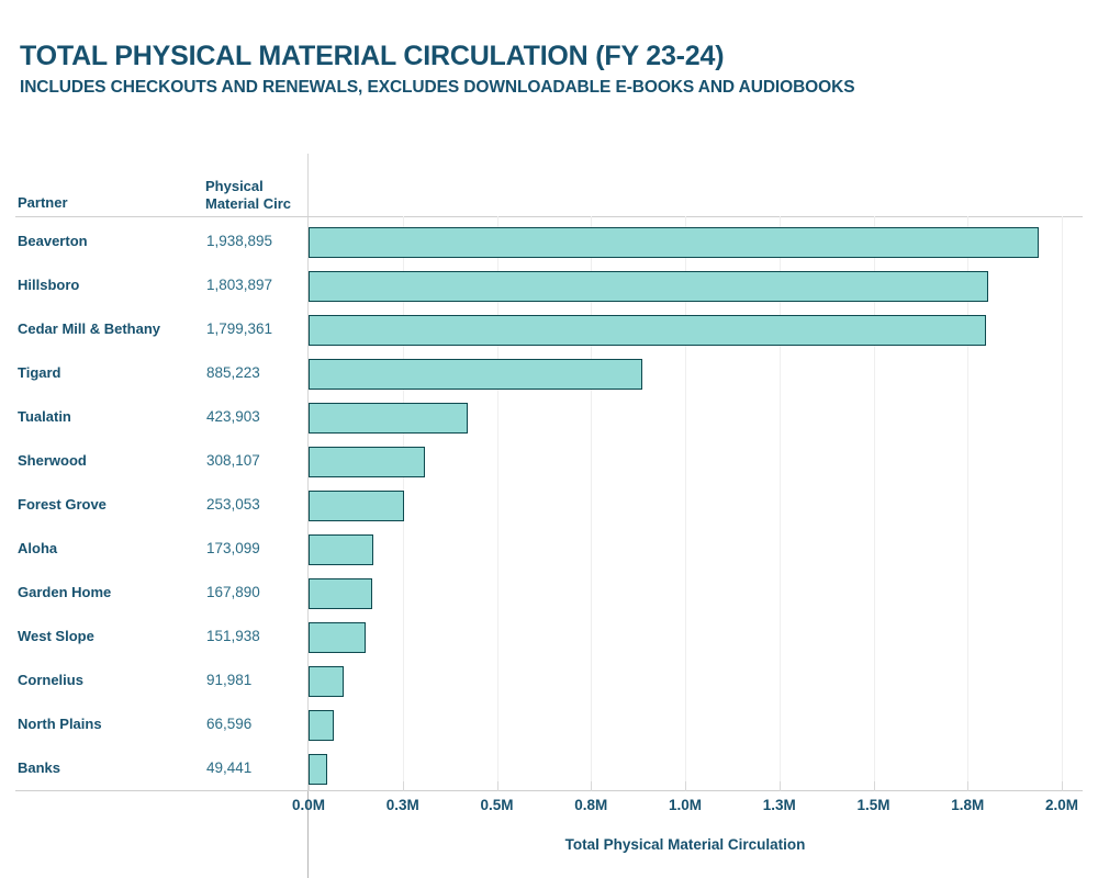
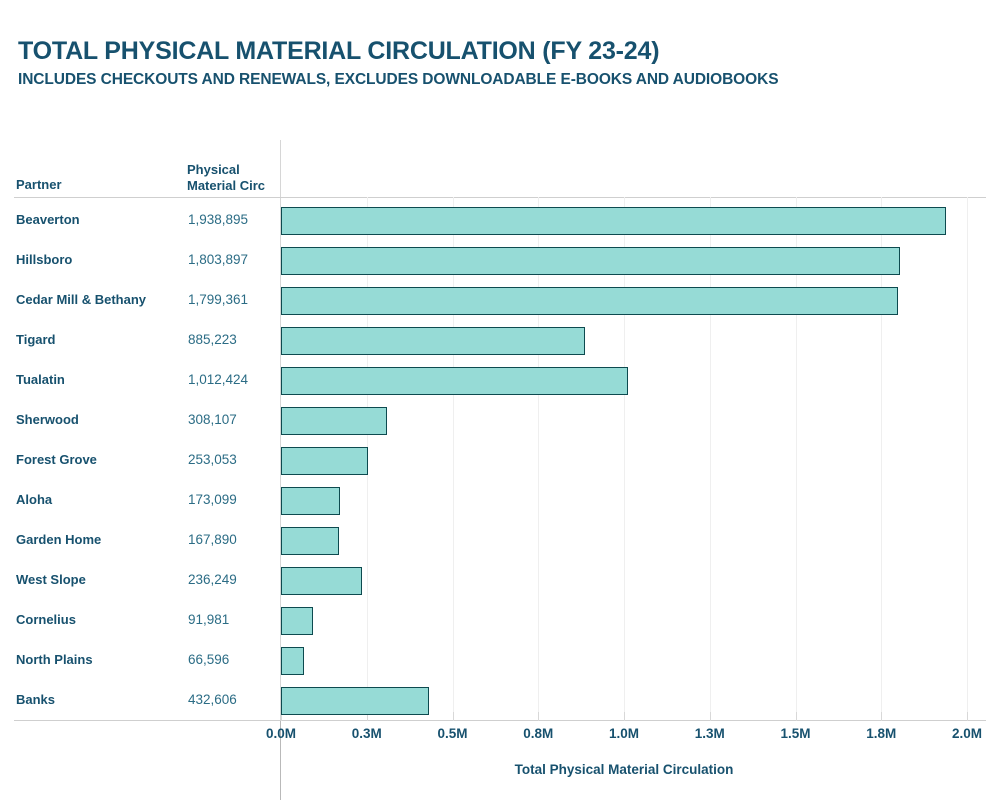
Tualatin: 423,903 -> 1,012,424
West Slope: 151,938 -> 236,249
Banks: 49,441 -> 432,606
